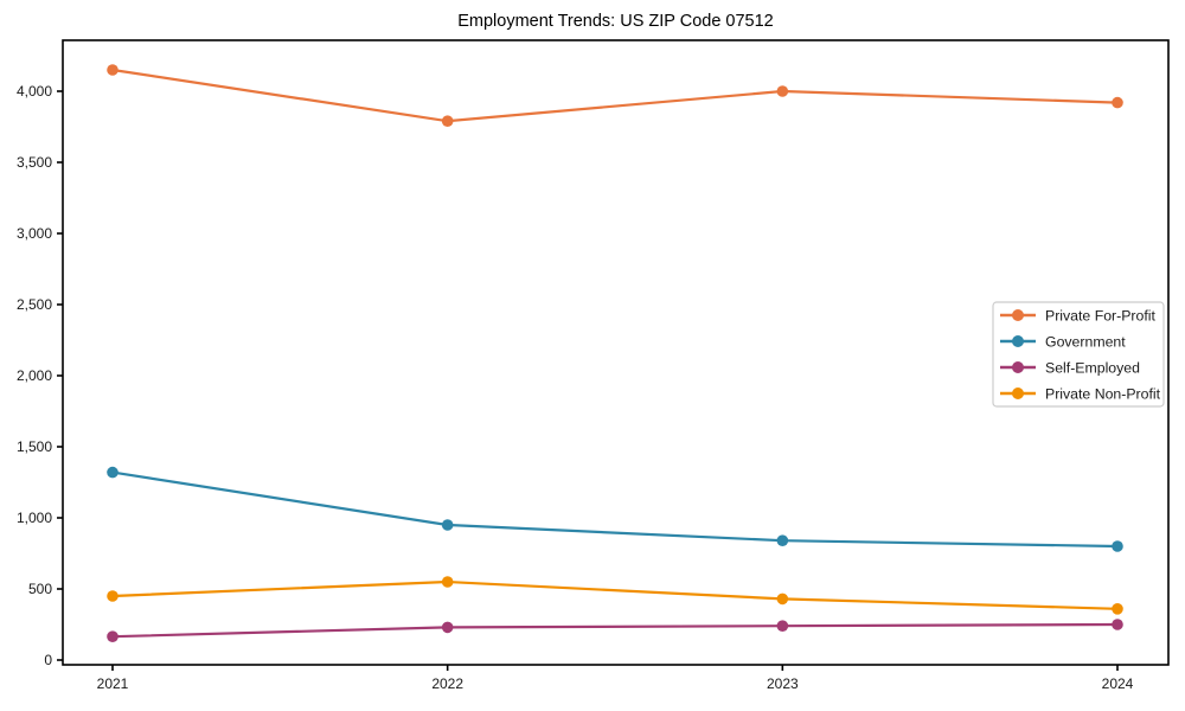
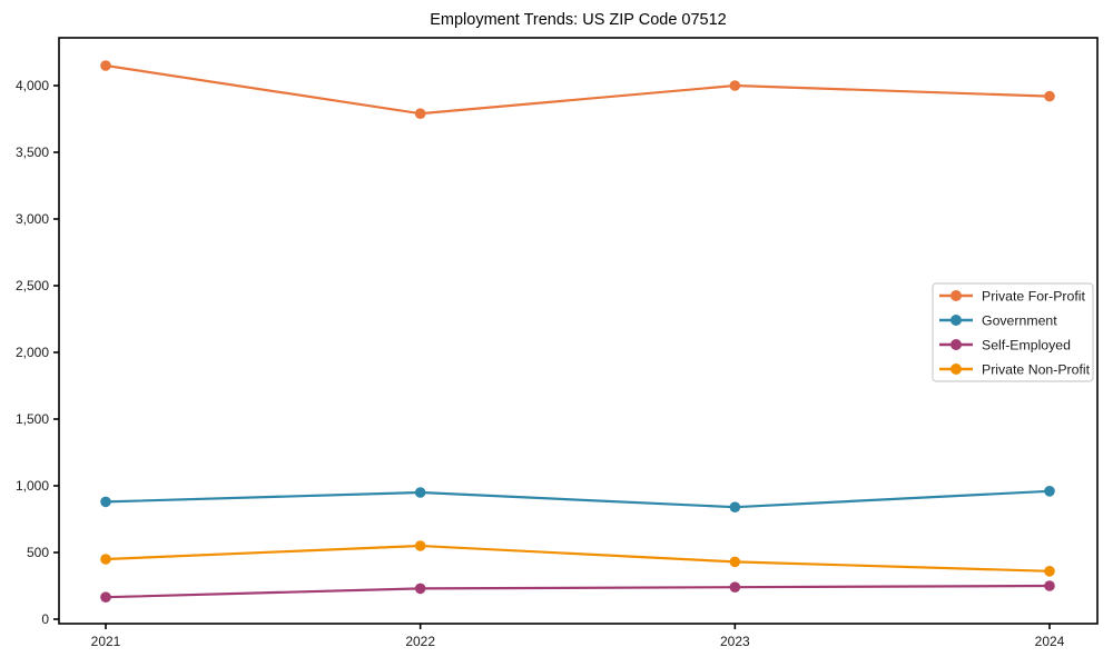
Government/2021: 1320 -> 880
Government/2024: 800 -> 960
